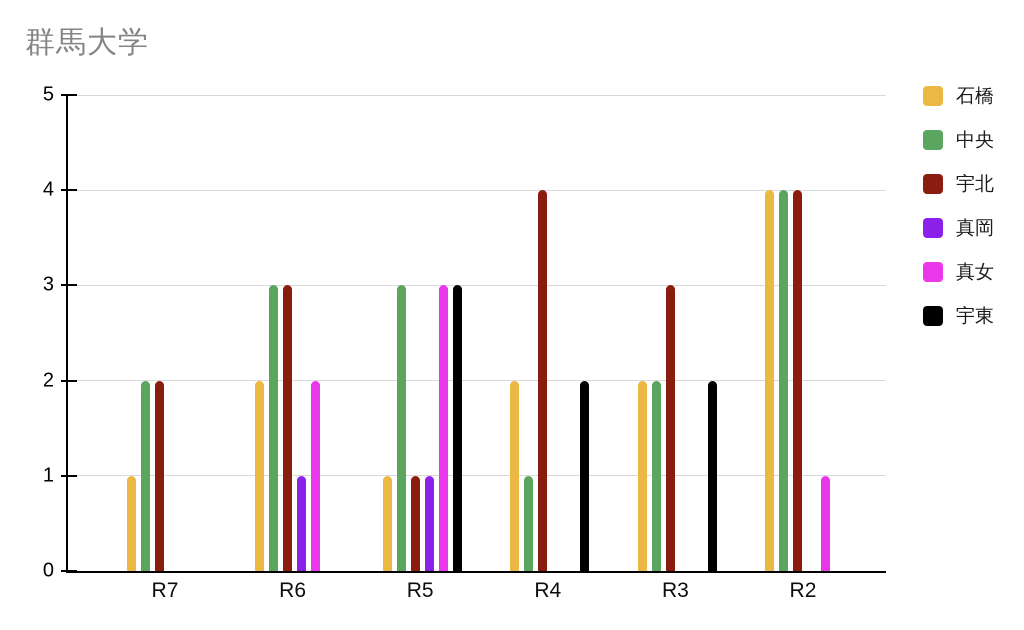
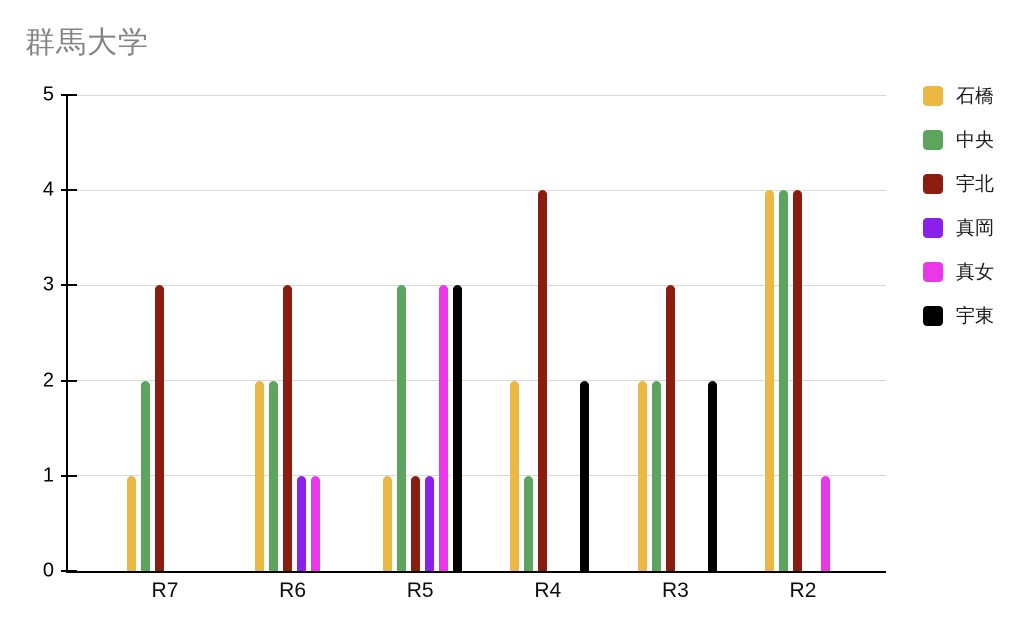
宇北/R7: 2 -> 3
中央/R6: 3 -> 2
真女/R6: 2 -> 1
